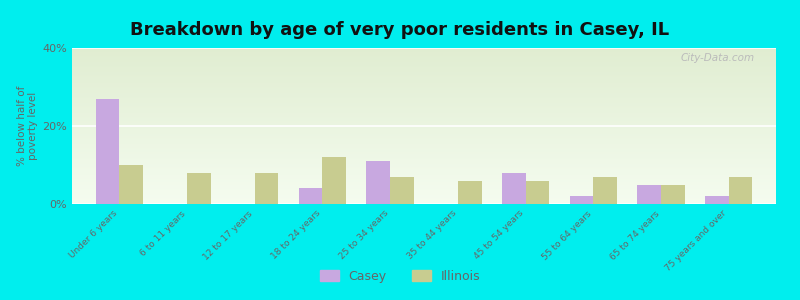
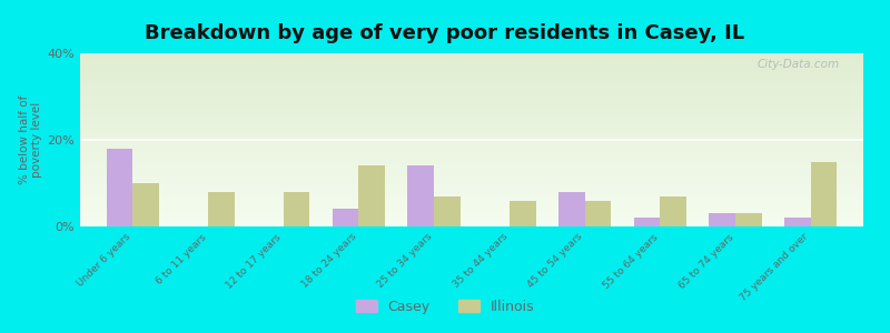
Casey/Under 6 years: 27% -> 18%
Illinois/18 to 24 years: 12% -> 14%
Casey/25 to 34 years: 11% -> 14%
Casey/65 to 74 years: 5% -> 3%
Illinois/65 to 74 years: 5% -> 3%
Illinois/75 years and over: 7% -> 15%
